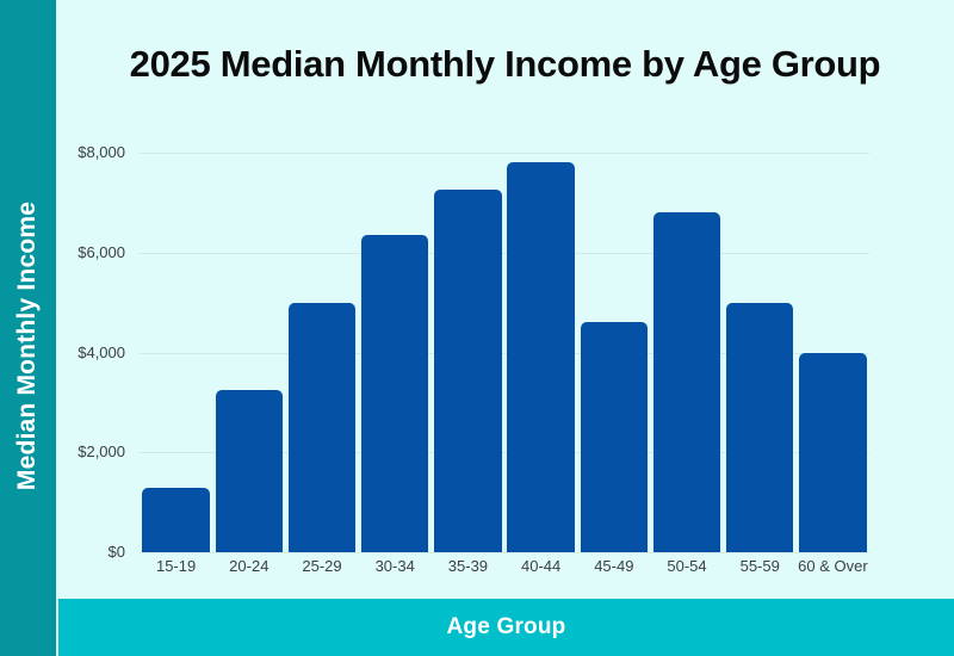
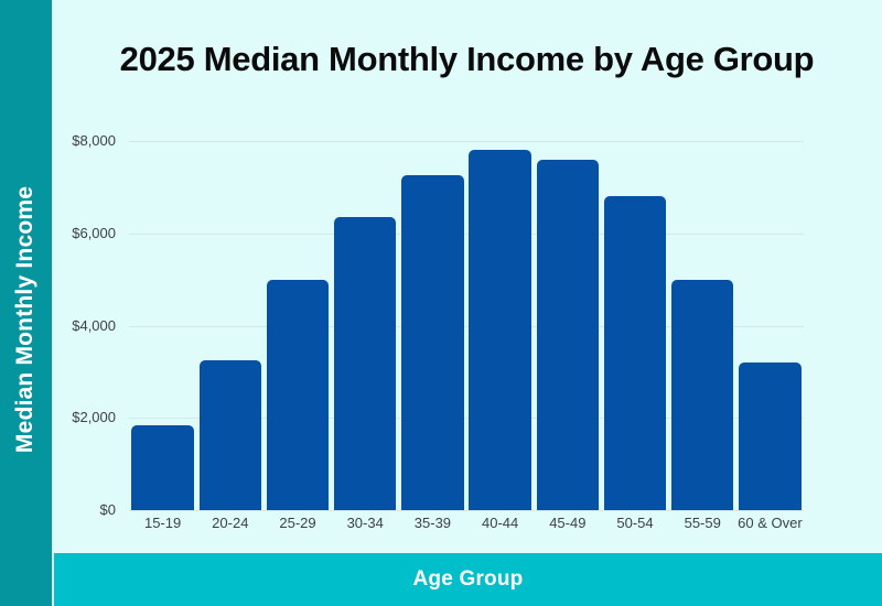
15-19: $1300 -> $1800
45-49: $4600 -> $7600
60 & Over: $4000 -> $3200
